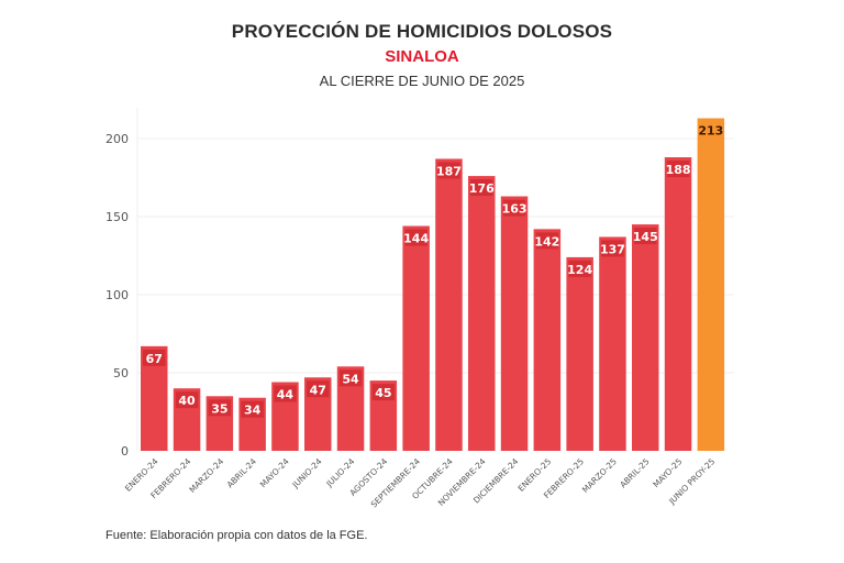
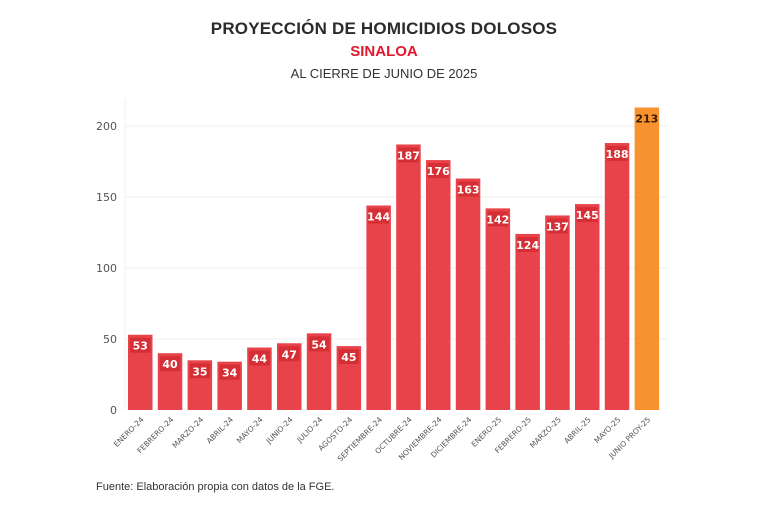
ENERO-24: 67 -> 53
